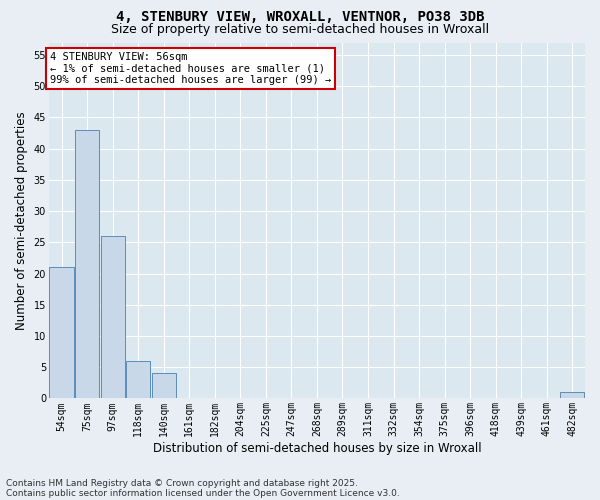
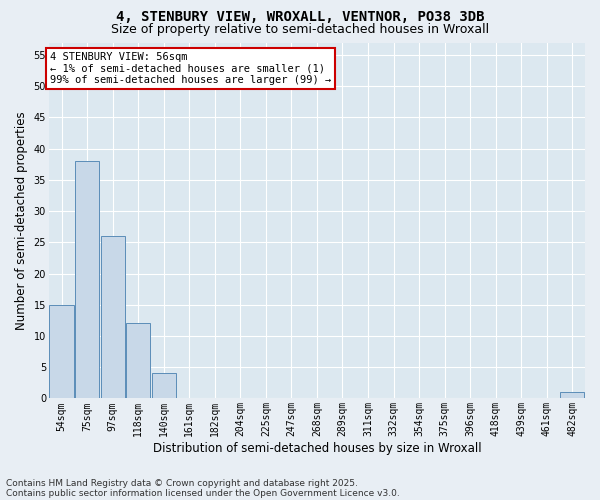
54sqm: 21 -> 15
75sqm: 43 -> 38
118sqm: 6 -> 12
